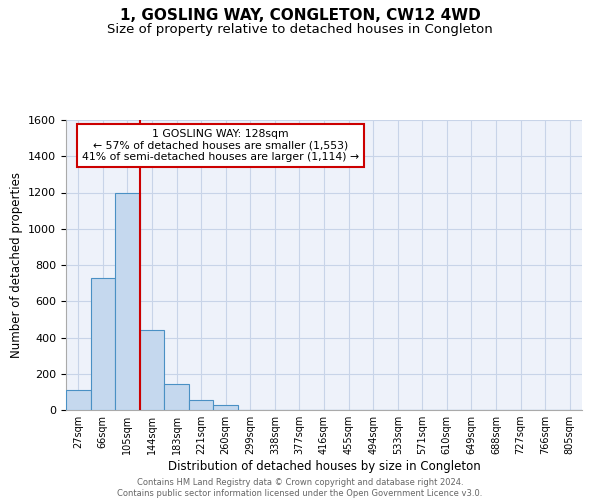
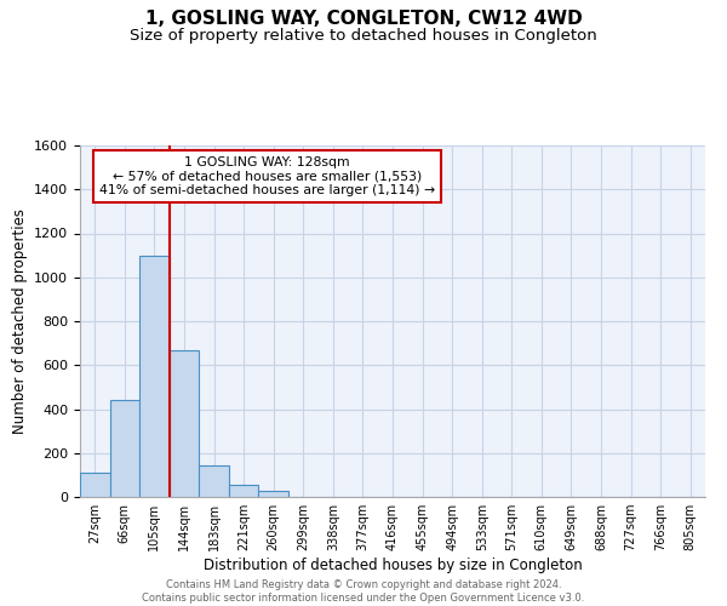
66sqm: 730 -> 440
105sqm: 1200 -> 1100
144sqm: 440 -> 670
